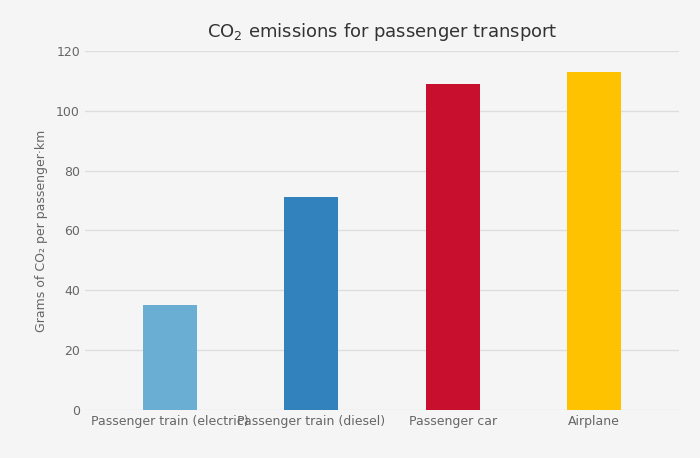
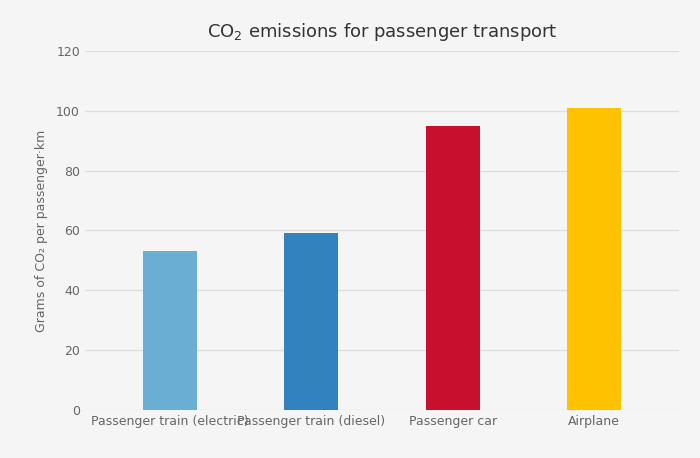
Passenger train (electric): 35 -> 53
Passenger train (diesel): 71 -> 59
Passenger car: 109 -> 95
Airplane: 113 -> 101
